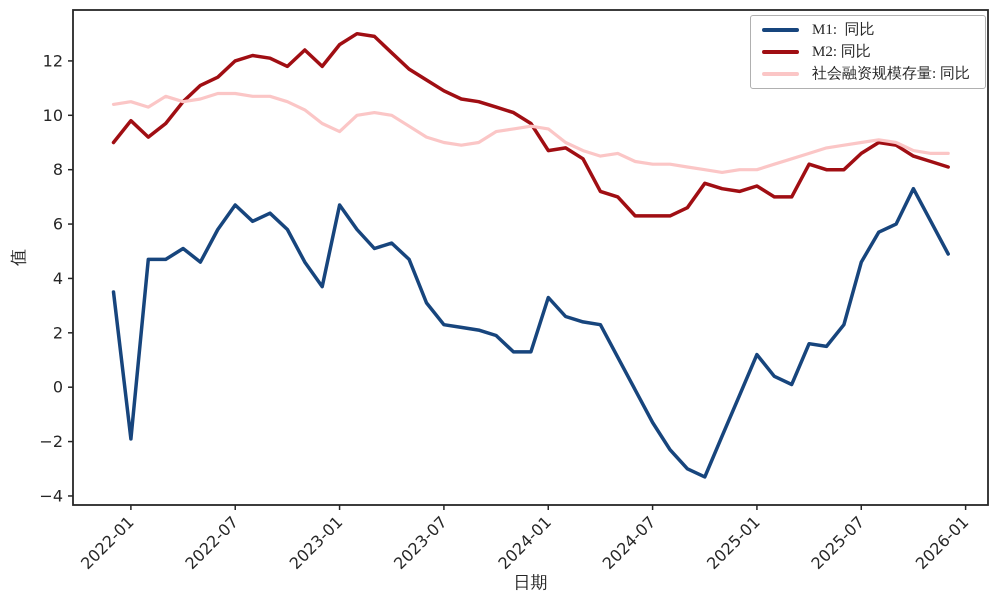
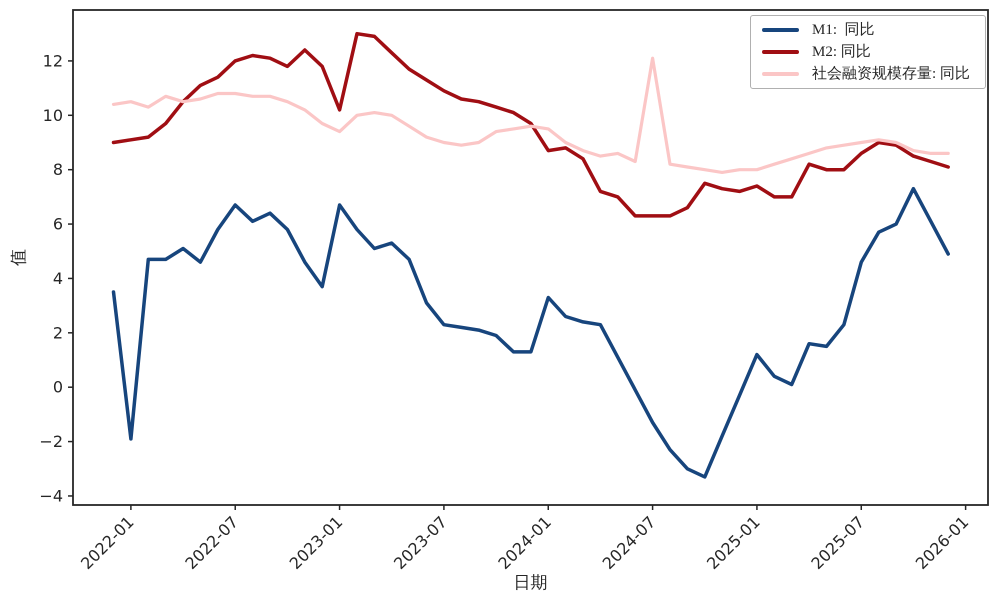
M2: 同比/2022-01: 9.8 -> 9.1
M2: 同比/2023-01: 12.6 -> 10.2
社会融资规模存量: 同比/2024-07: 8.2 -> 12.1
